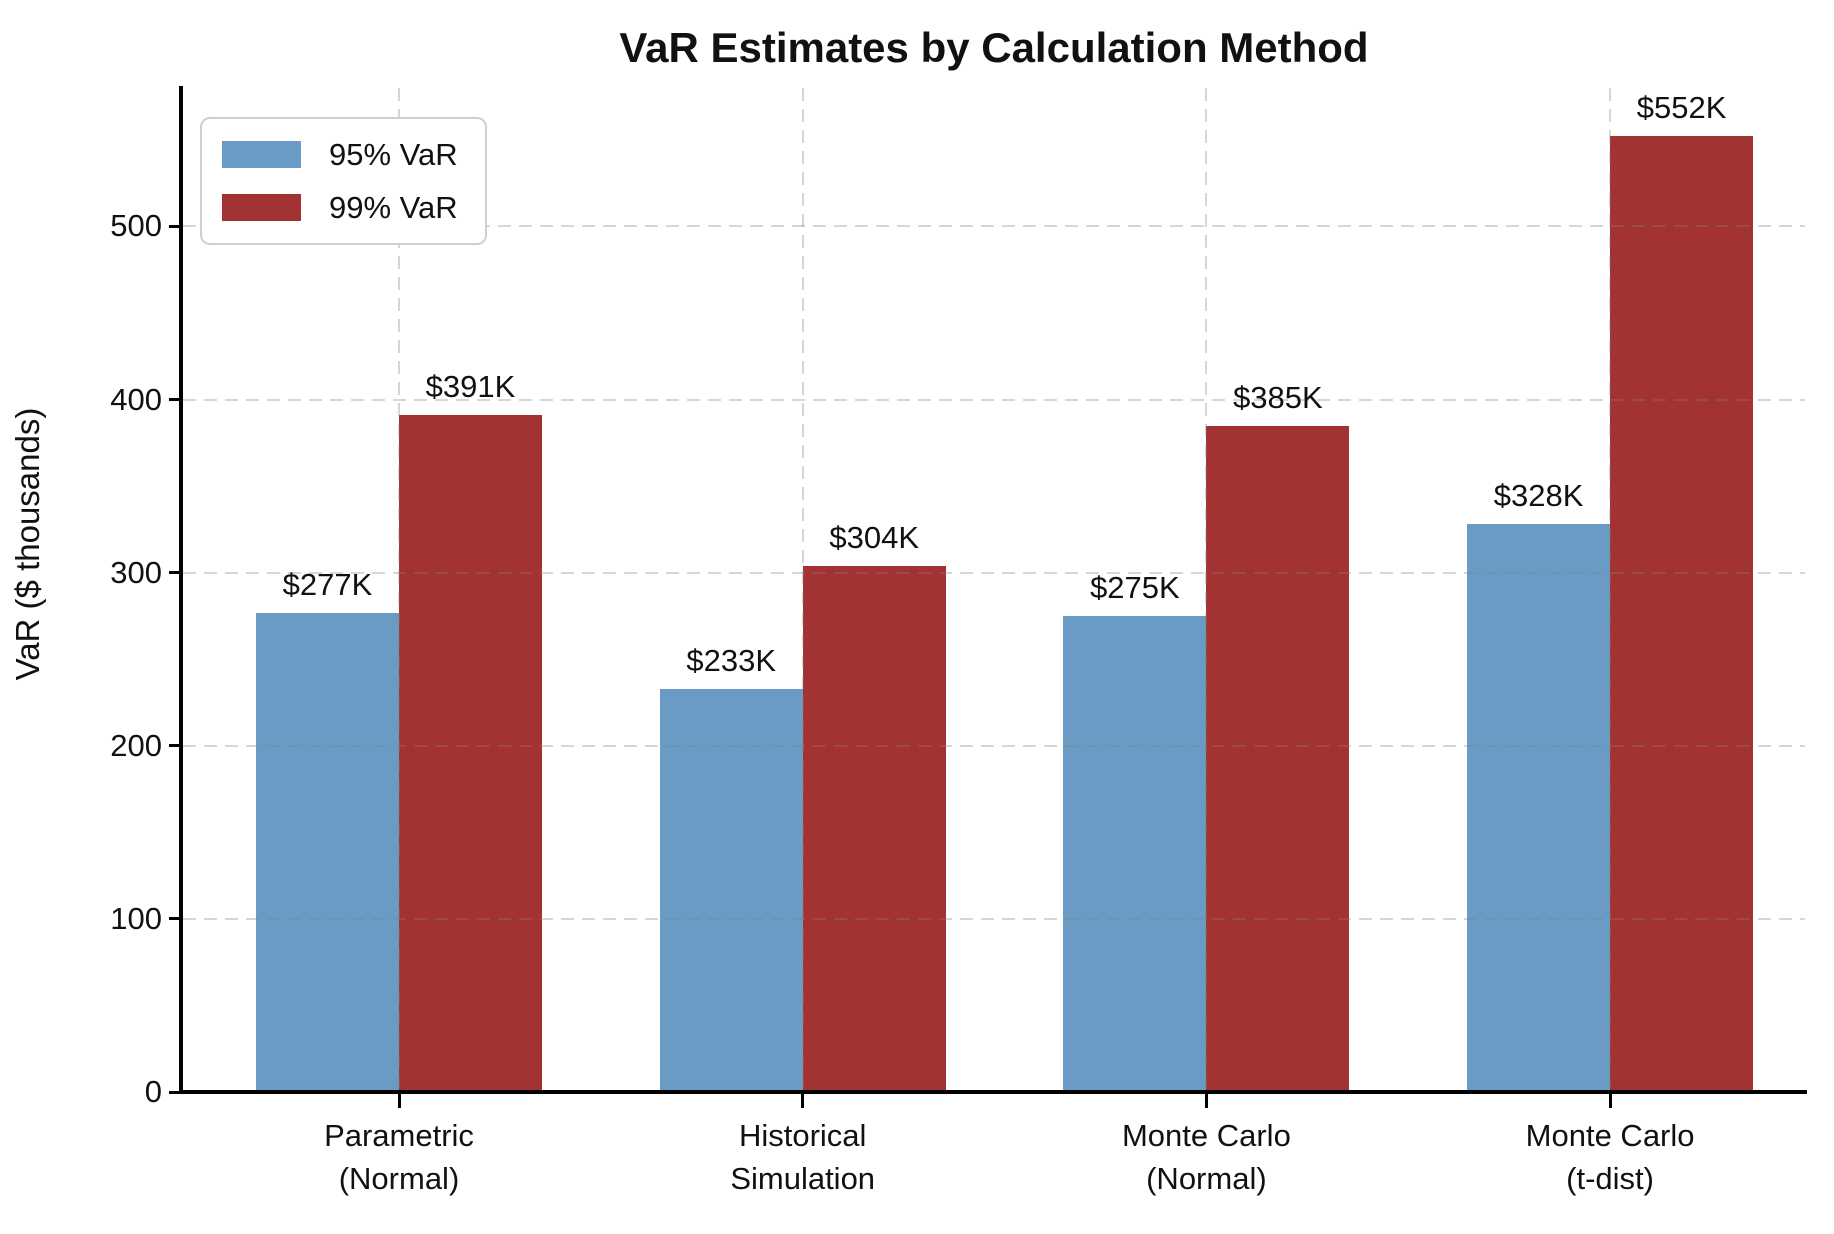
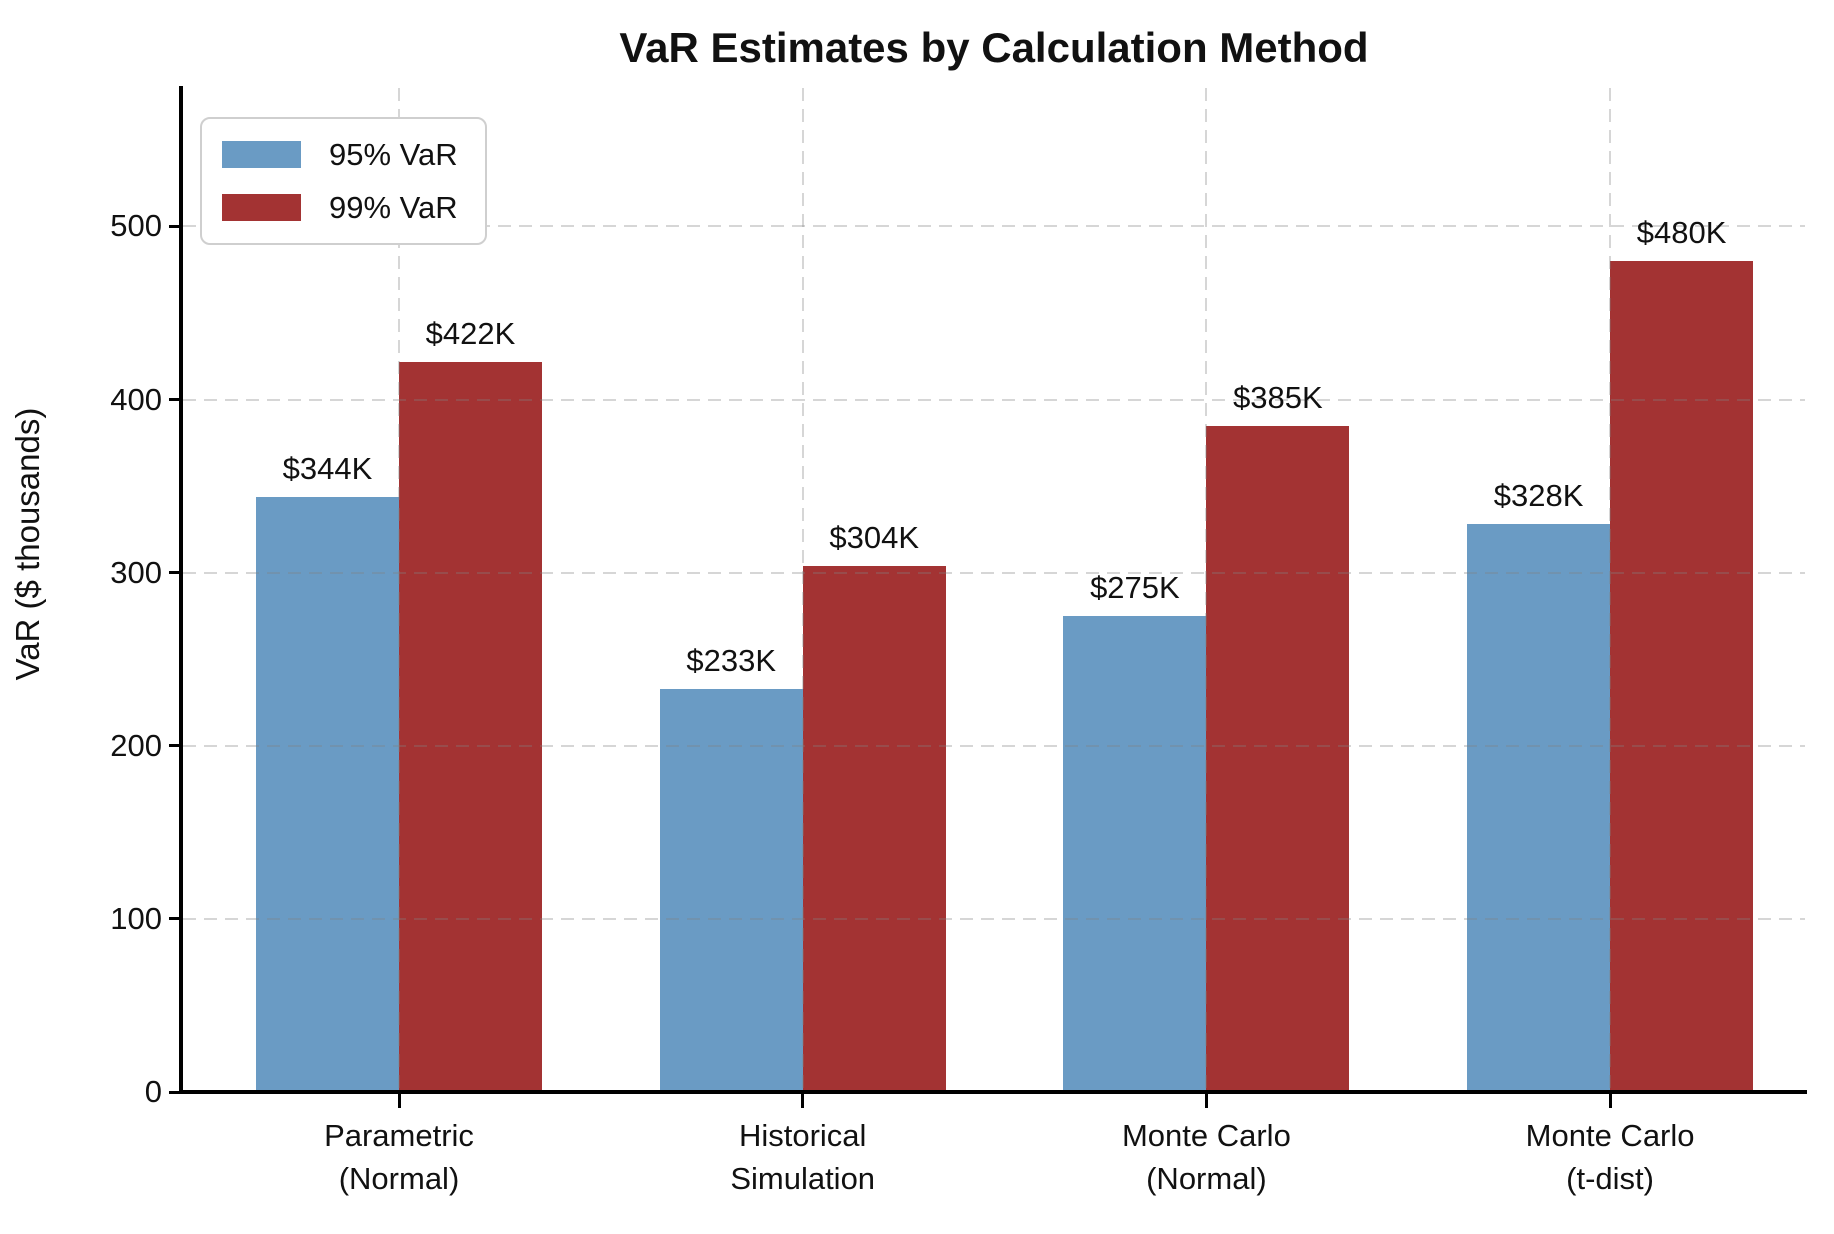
95% VaR/Parametric (Normal): $277K -> $344K
99% VaR/Parametric (Normal): $391K -> $422K
99% VaR/Monte Carlo (t-dist): $552K -> $480K
